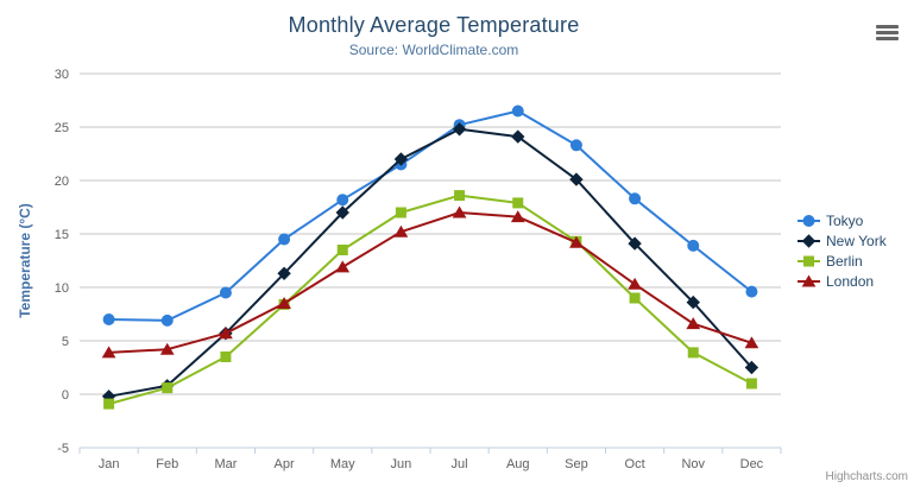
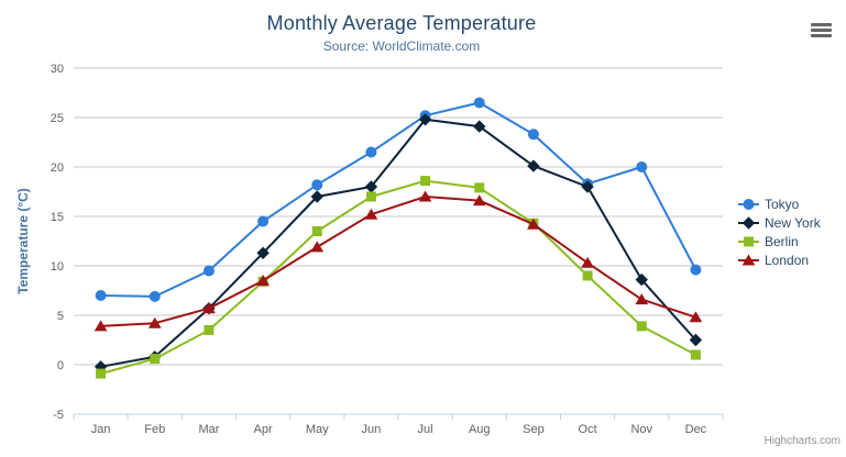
New York/Jun: 22 -> 18
New York/Oct: 14 -> 18
Tokyo/Nov: 14 -> 20
